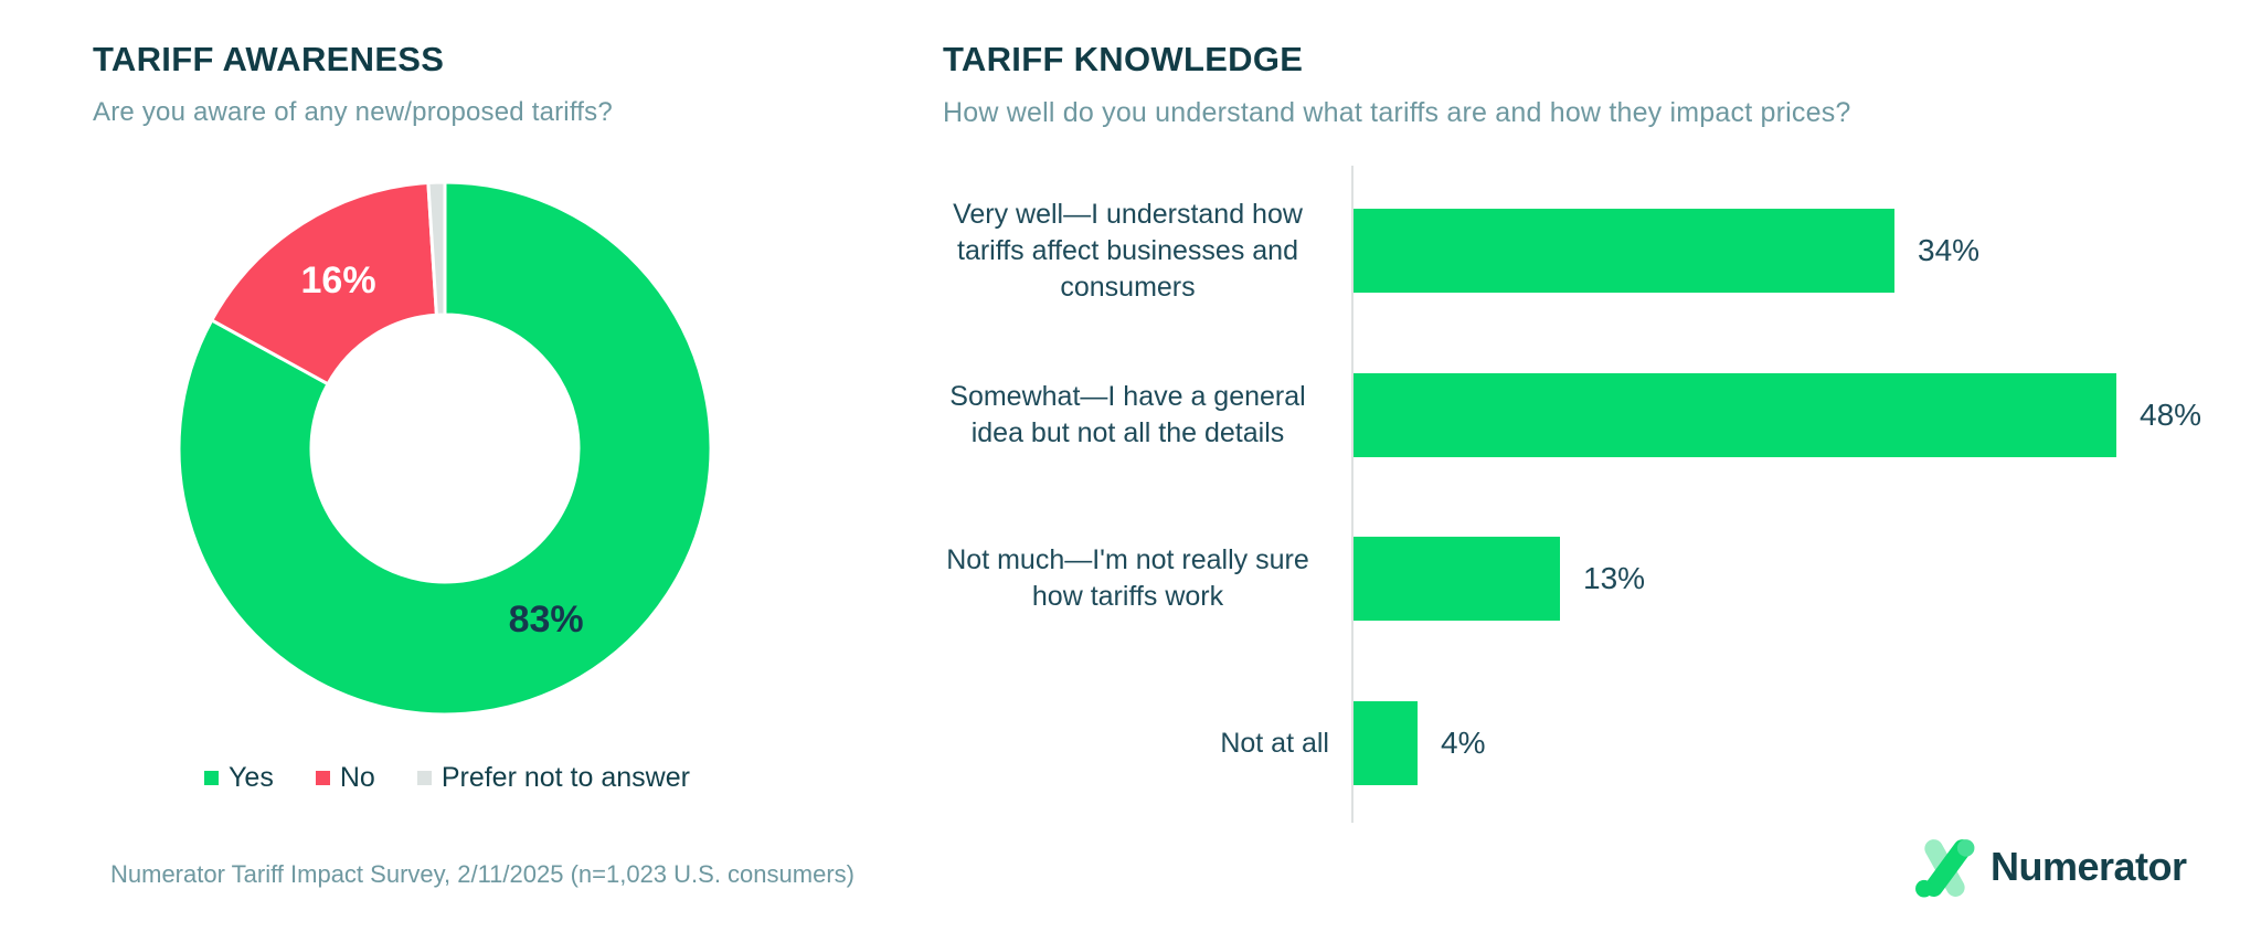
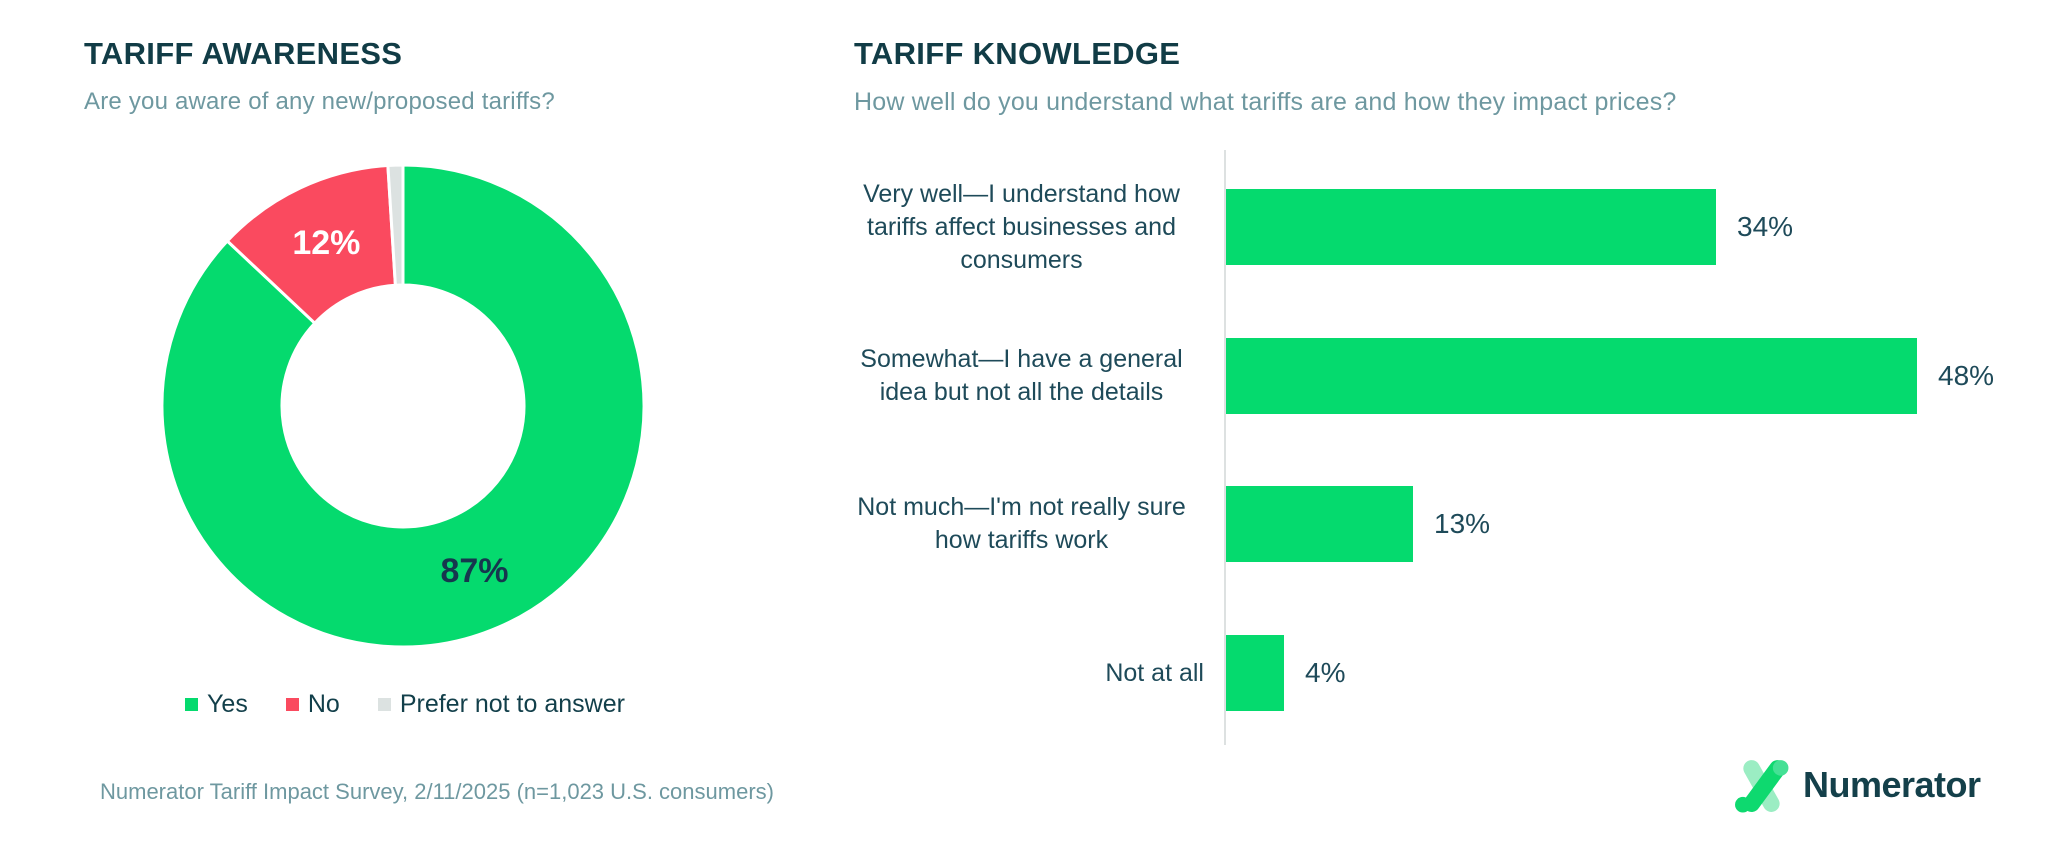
TARIFF AWARENESS/Yes: 83% -> 87%
TARIFF AWARENESS/No: 16% -> 12%
